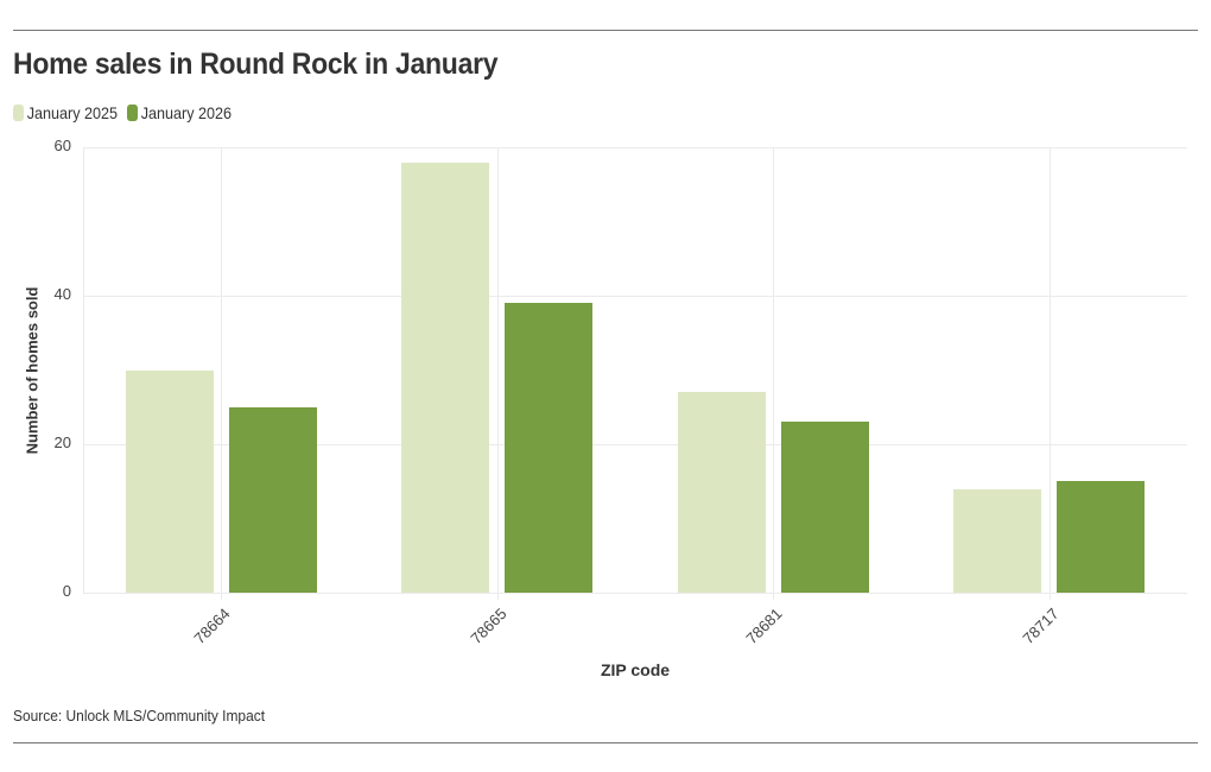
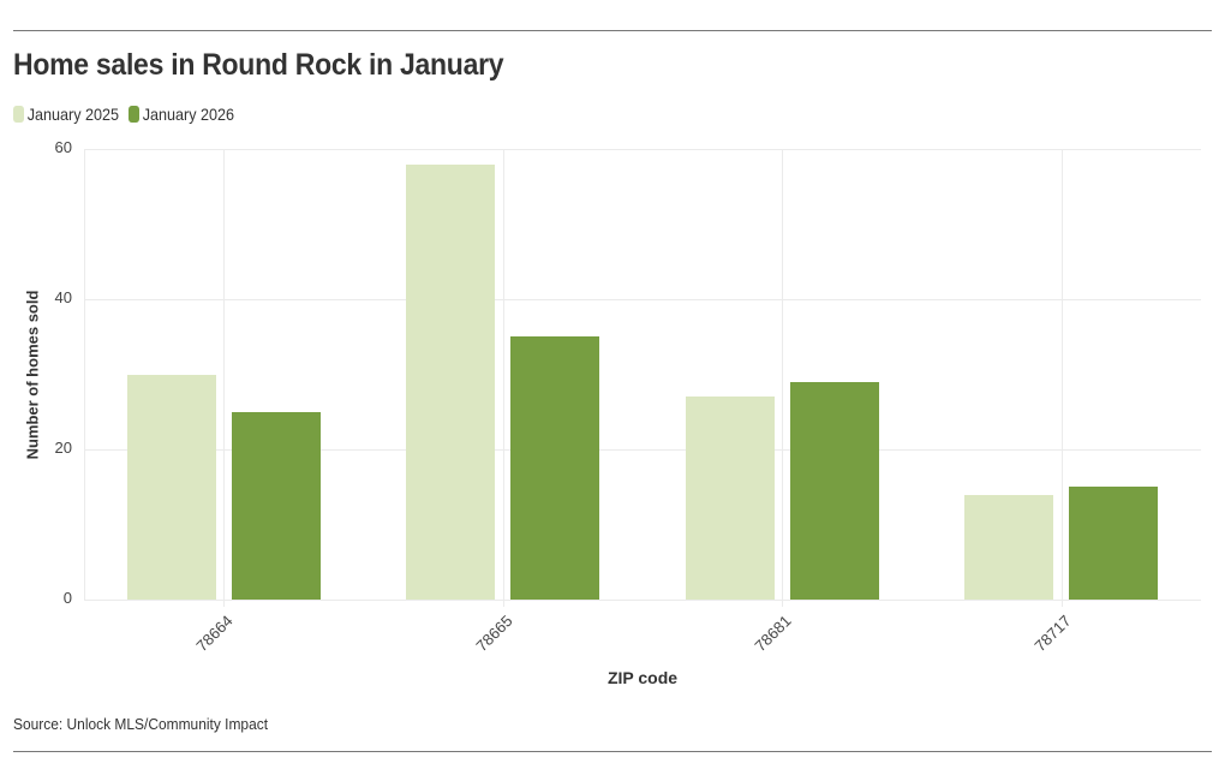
January 2026/78665: 39 -> 35
January 2026/78681: 23 -> 29
